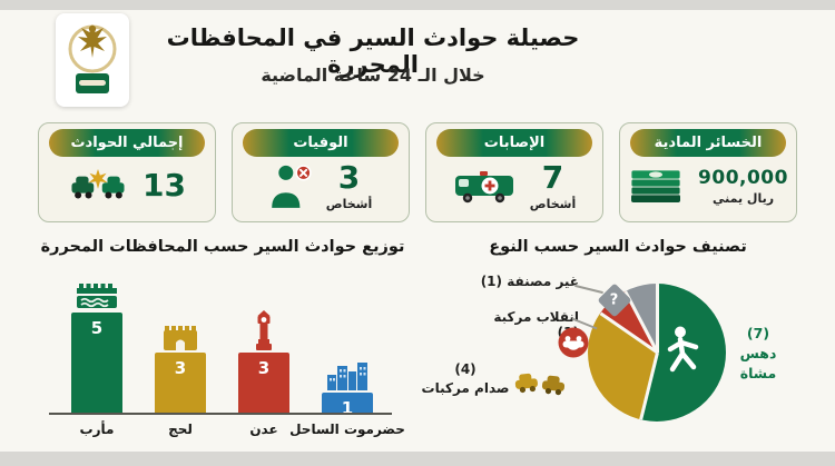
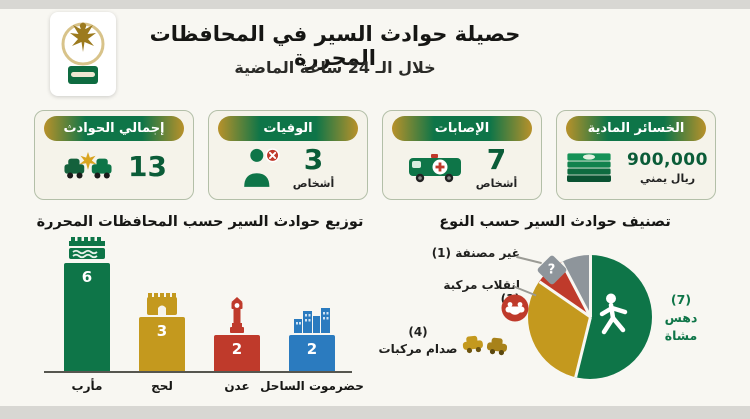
توزيع حوادث السير حسب المحافظات المحررة/مأرب: 5 -> 6
توزيع حوادث السير حسب المحافظات المحررة/عدن: 3 -> 2
توزيع حوادث السير حسب المحافظات المحررة/حضرموت الساحل: 1 -> 2
